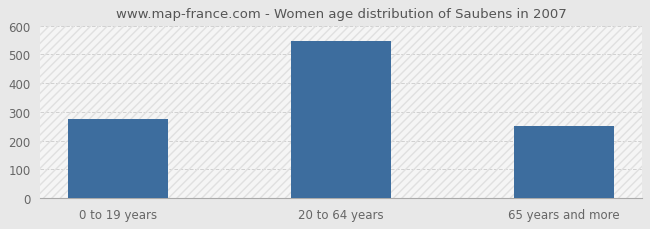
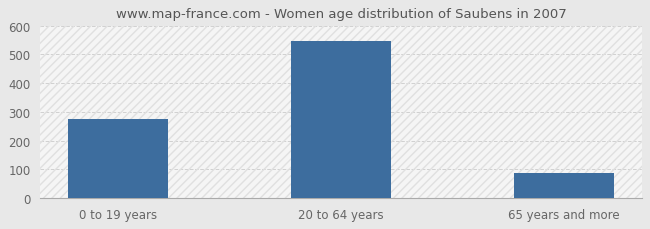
65 years and more: 250 -> 88
